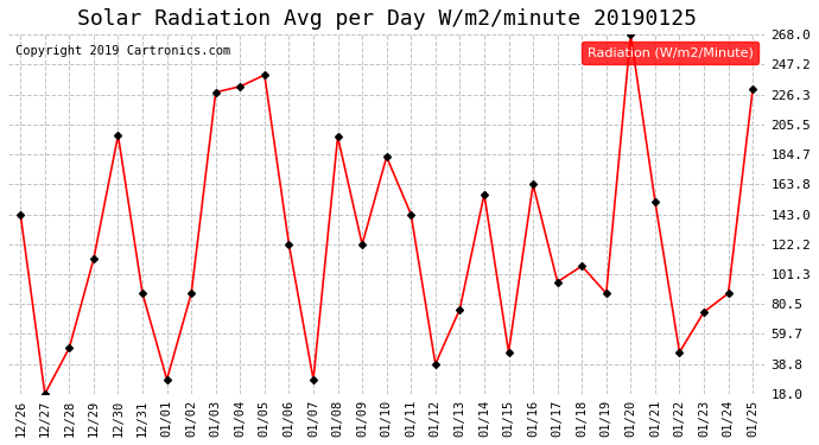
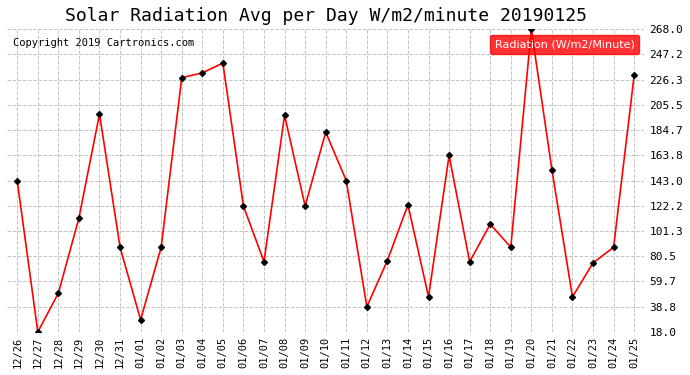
01/07: 28 -> 76
01/14: 157 -> 123
01/17: 96 -> 76
